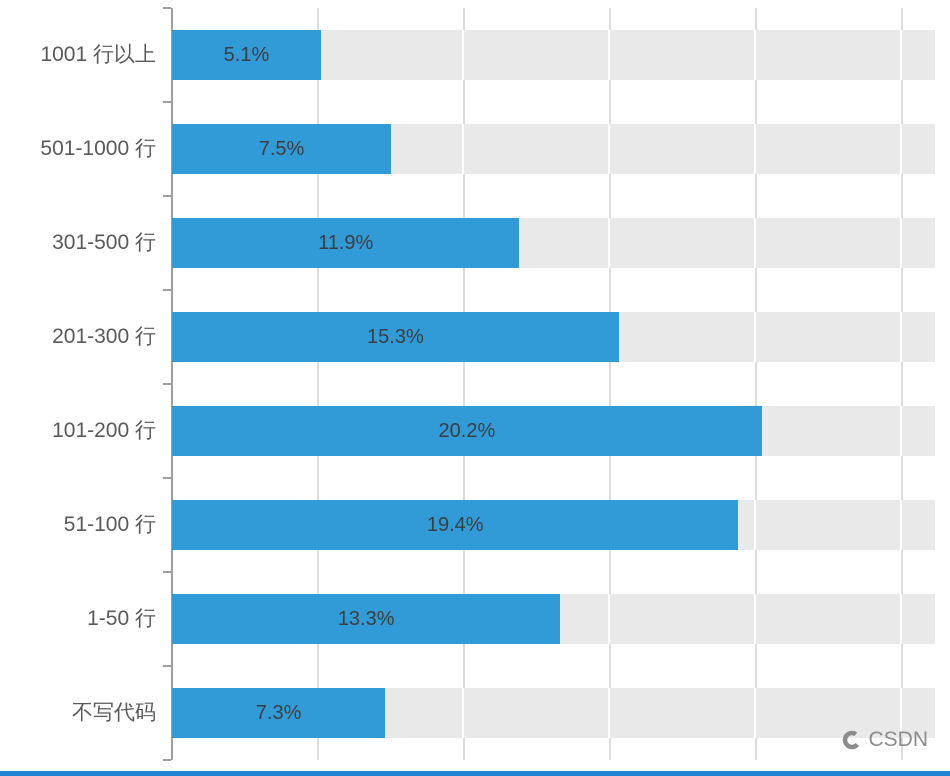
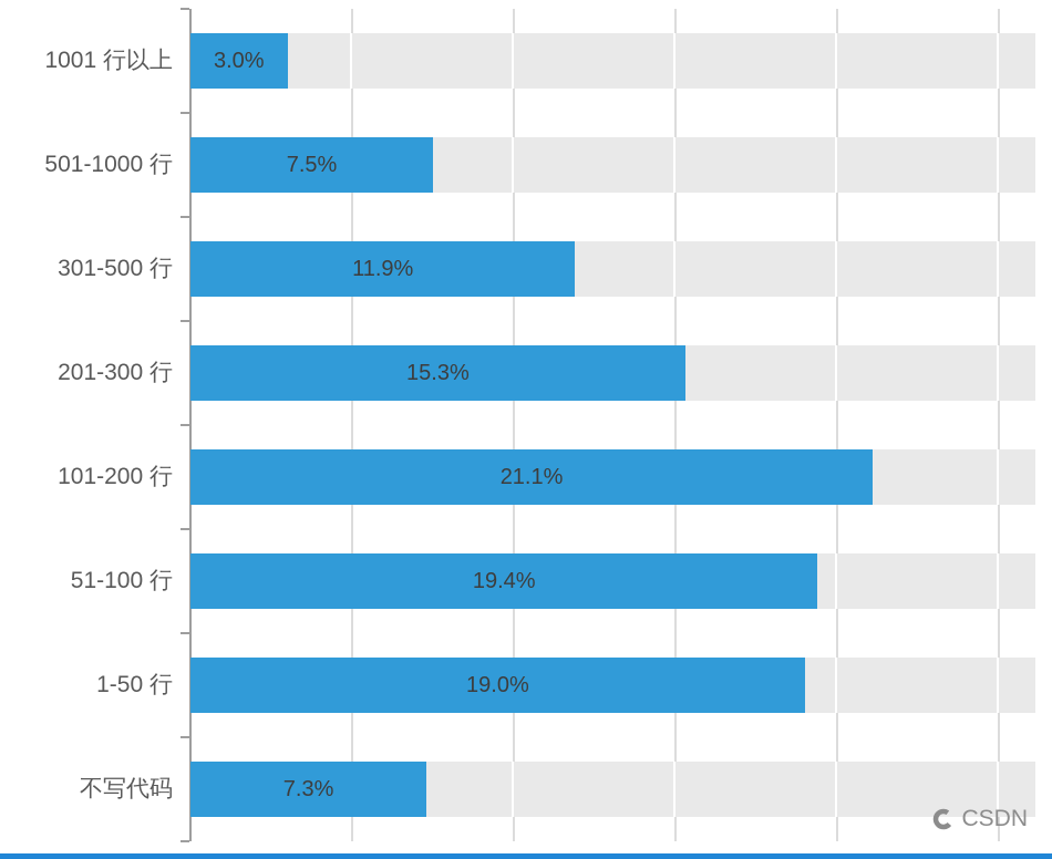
1001 行以上: 5.1% -> 3.0%
101-200 行: 20.2% -> 21.1%
1-50 行: 13.3% -> 19.0%
